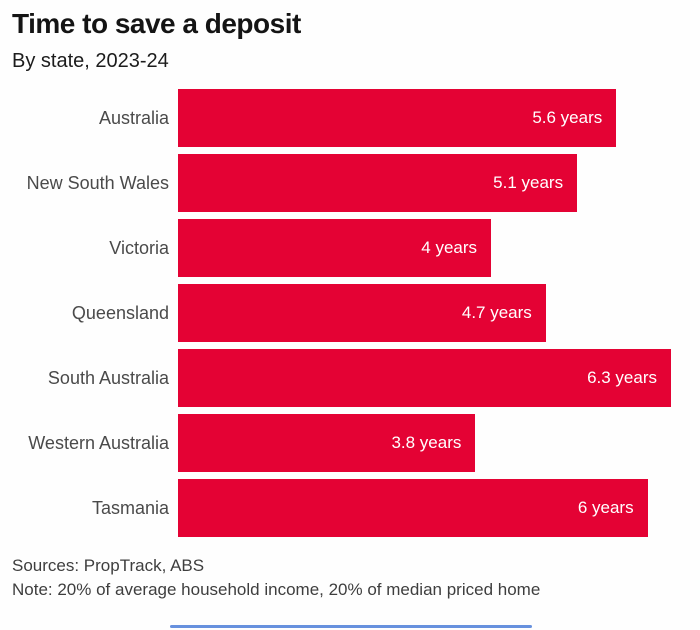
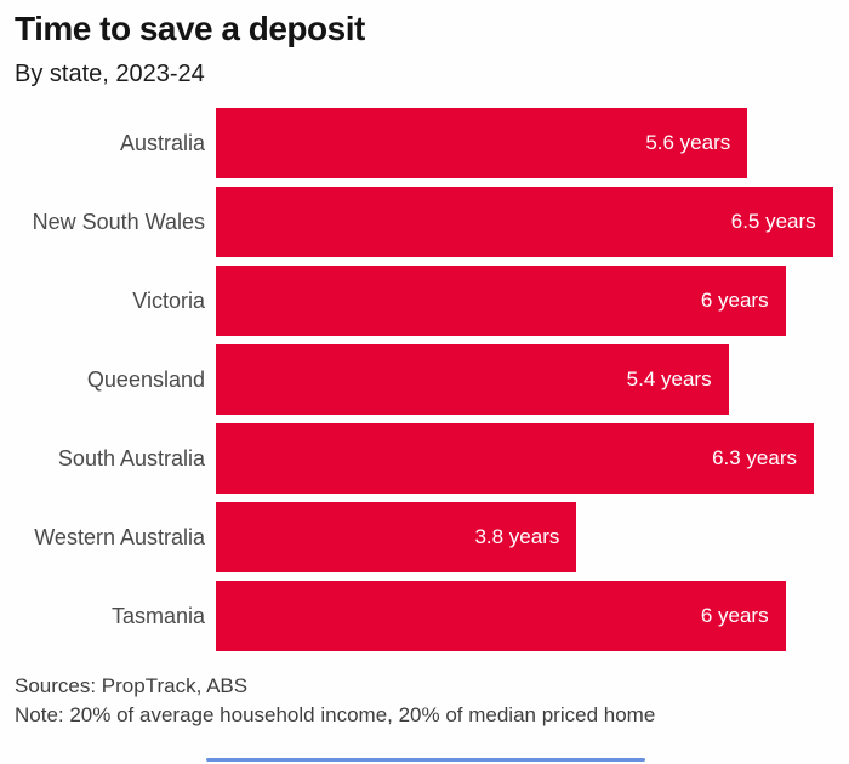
New South Wales: 5.1 -> 6.5
Victoria: 4 -> 6
Queensland: 4.7 -> 5.4
